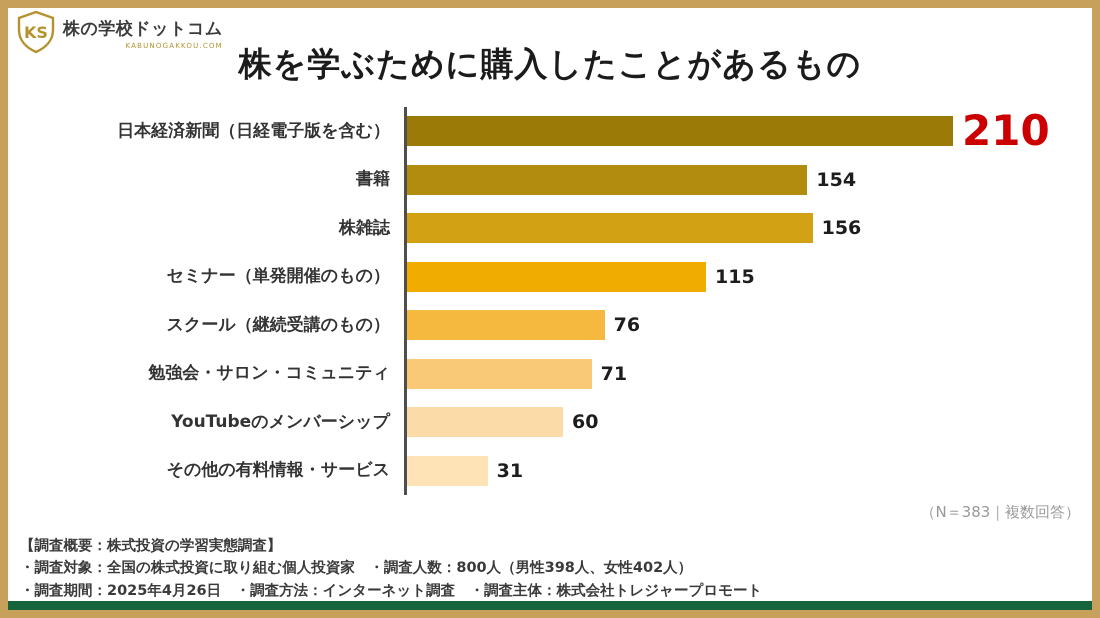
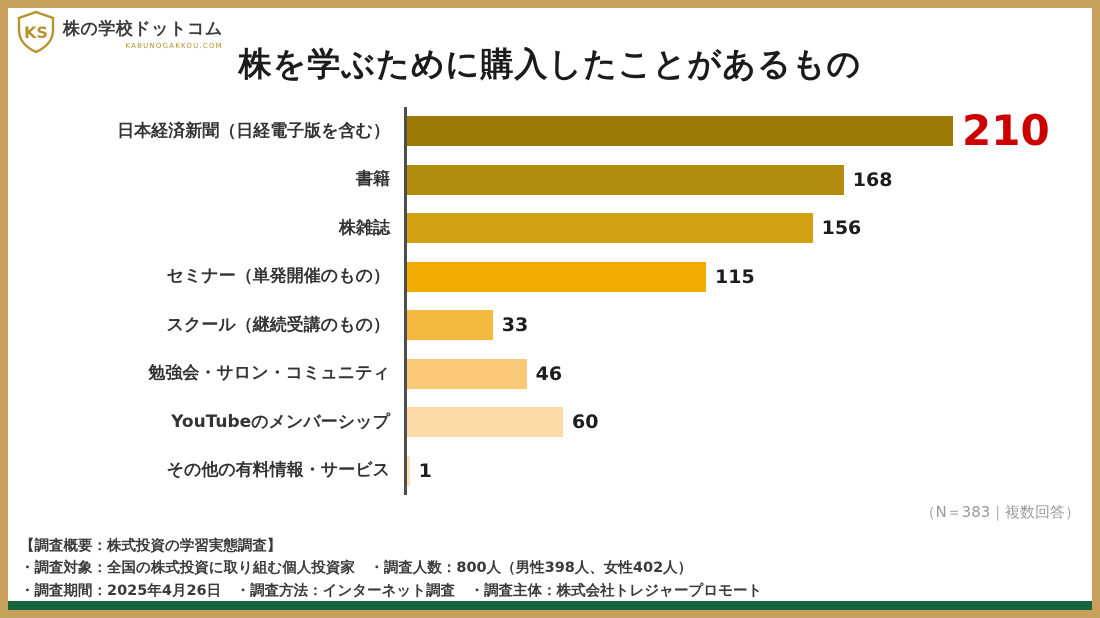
書籍: 154 -> 168
スクール（継続受講のもの）: 76 -> 33
勉強会・サロン・コミュニティ: 71 -> 46
その他の有料情報・サービス: 31 -> 1
